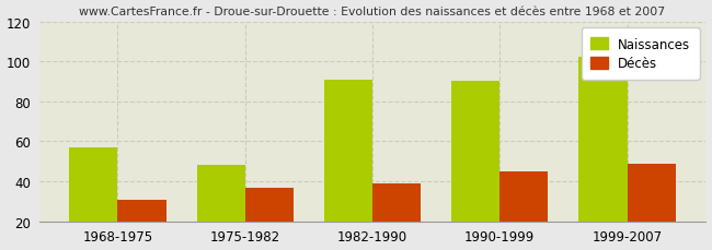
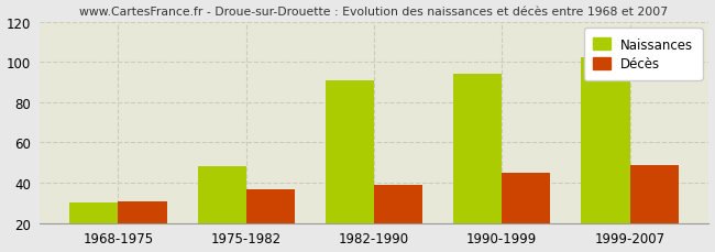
Naissances/1968-1975: 57 -> 30
Naissances/1990-1999: 90 -> 94
